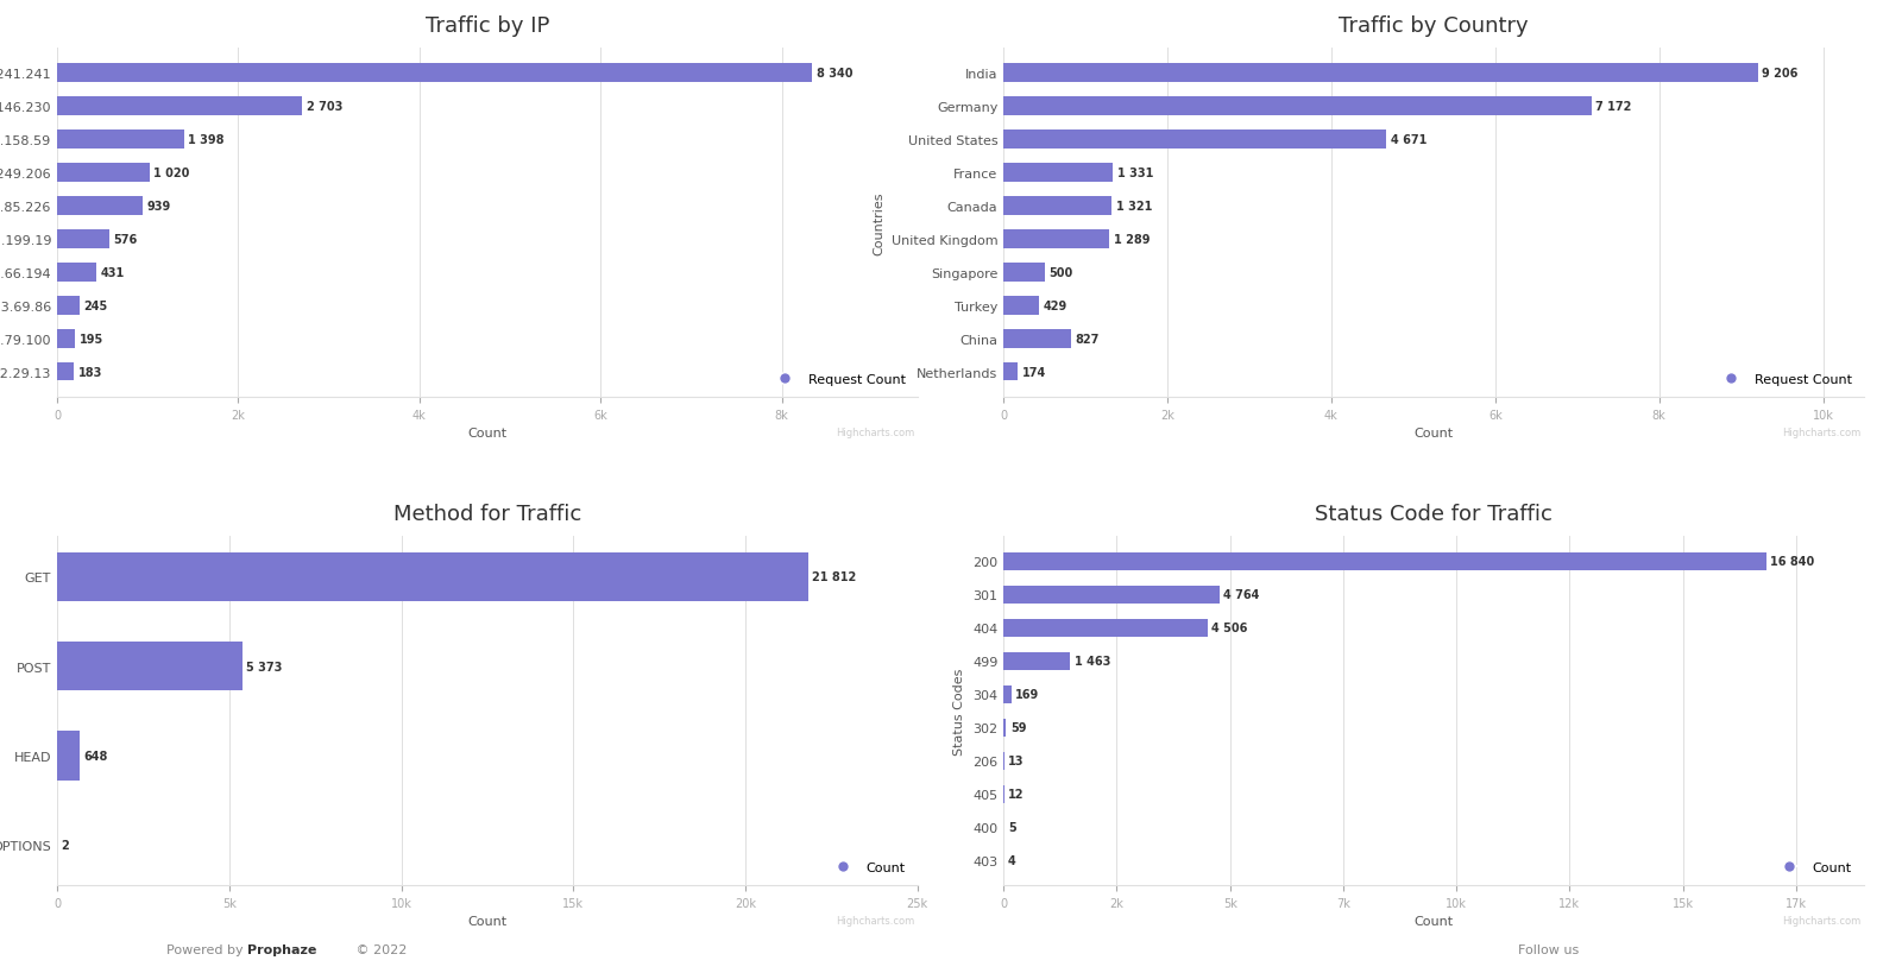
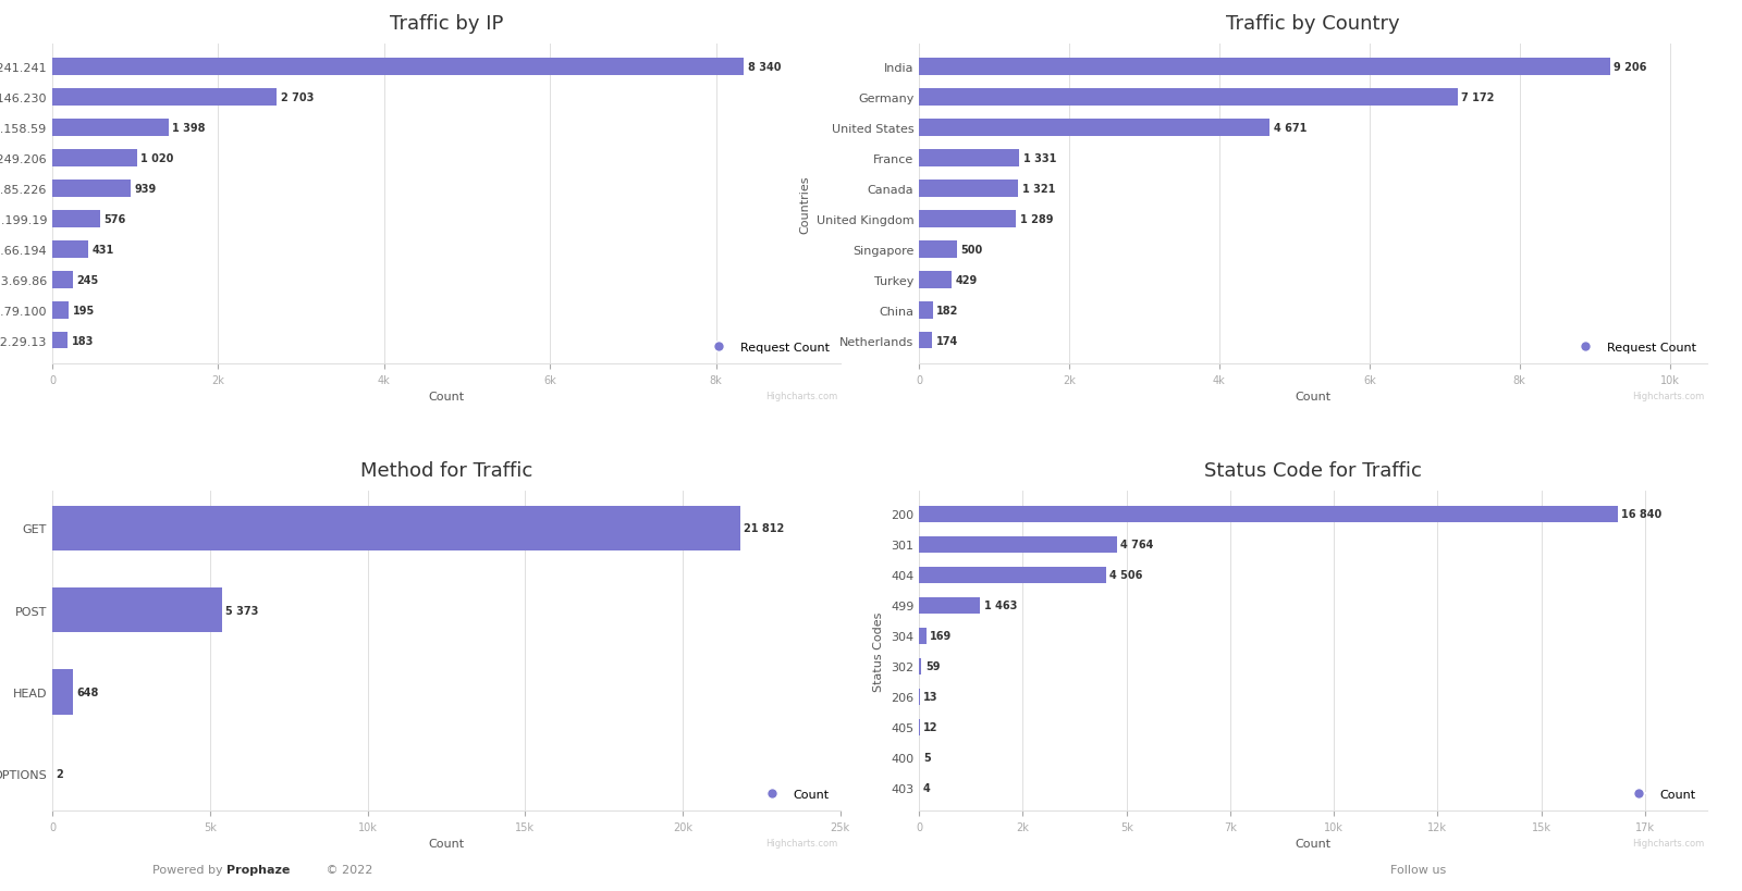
Traffic by Country/China: 827 -> 182
